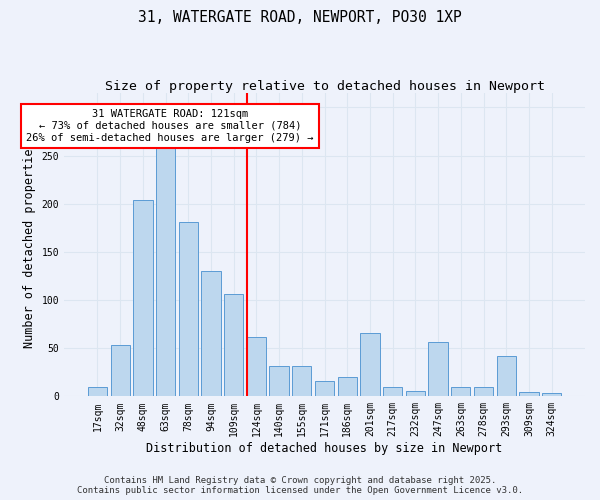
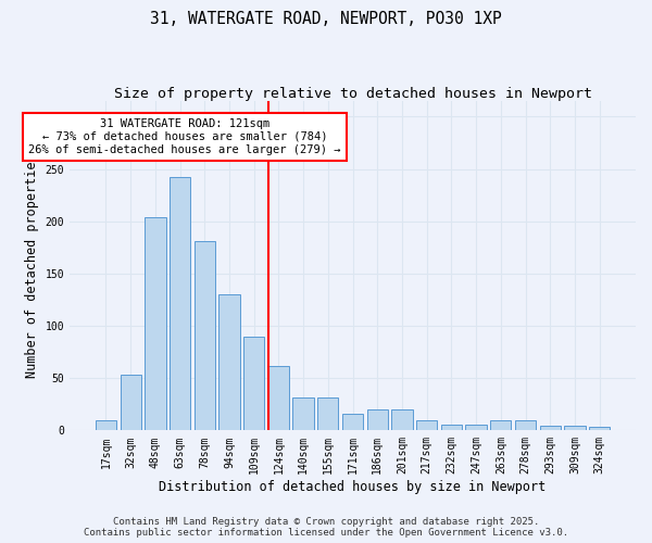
63sqm: 258 -> 242
109sqm: 106 -> 90
201sqm: 66 -> 20
247sqm: 56 -> 6
293sqm: 42 -> 4
